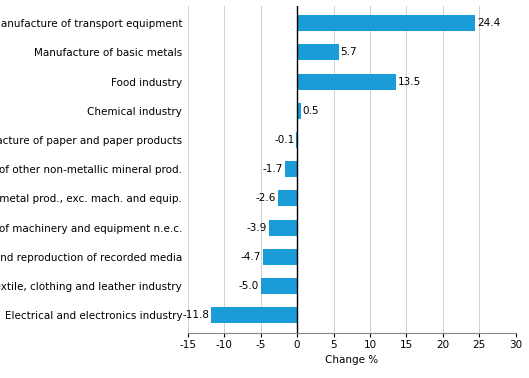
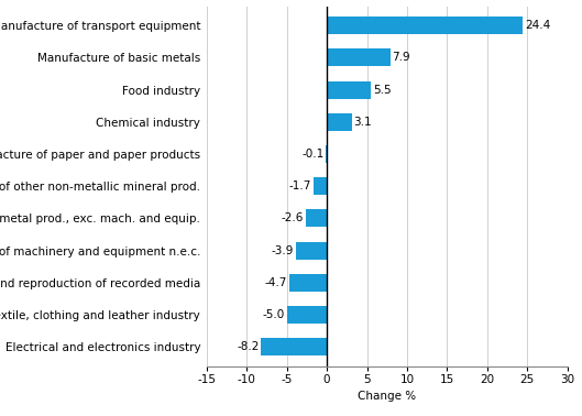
Manufacture of basic metals: 5.7 -> 7.9
Food industry: 13.5 -> 5.5
Chemical industry: 0.5 -> 3.1
Electrical and electronics industry: -11.8 -> -8.2
